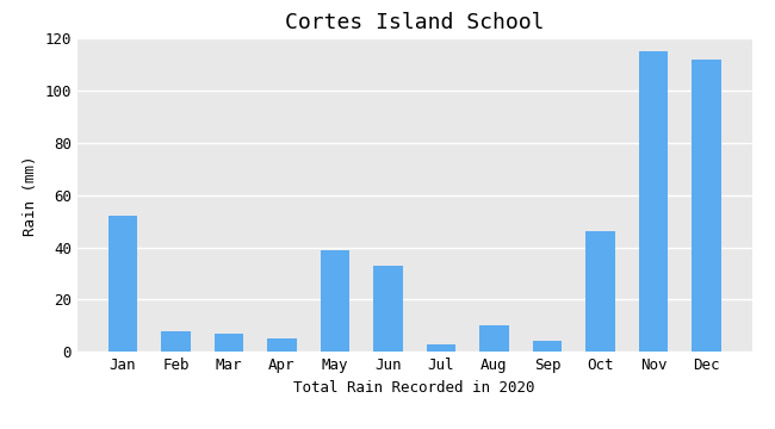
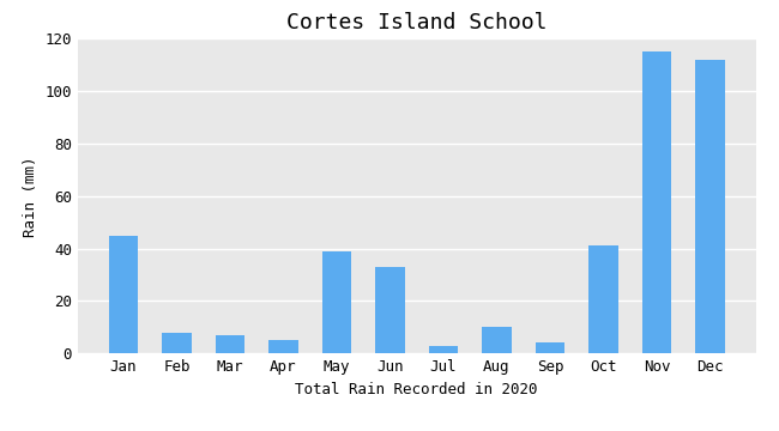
Jan: 52 -> 45
Oct: 46 -> 41
